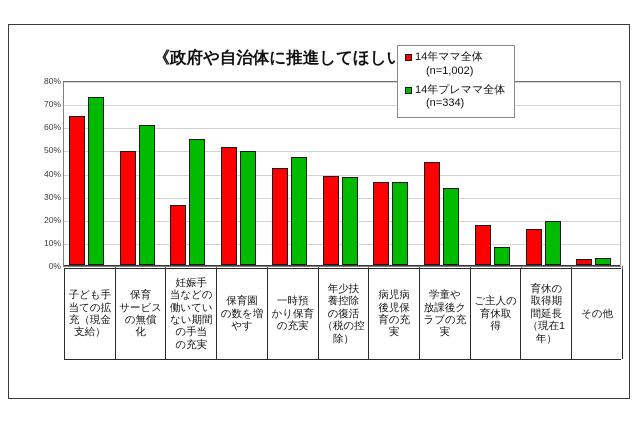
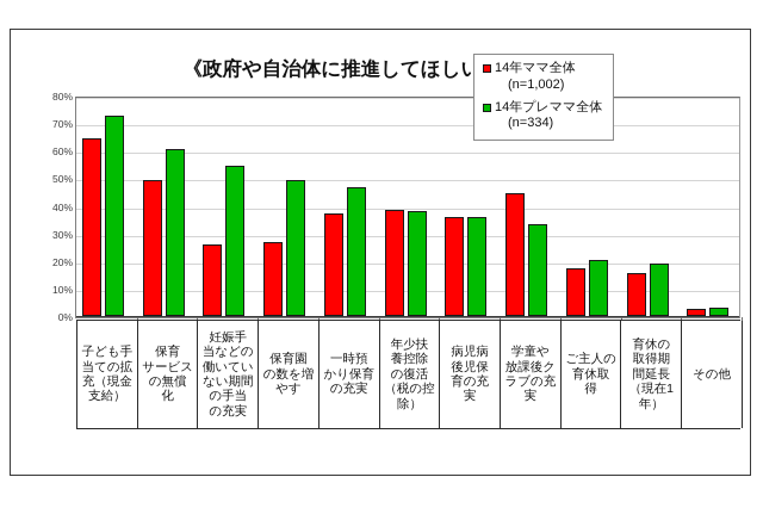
14年ママ全体/保育園の数を増やす: 51% -> 27%
14年ママ全体/一時預かり保育の充実: 42% -> 37%
14年プレママ全体/ご主人の育休取得: 8% -> 20%
